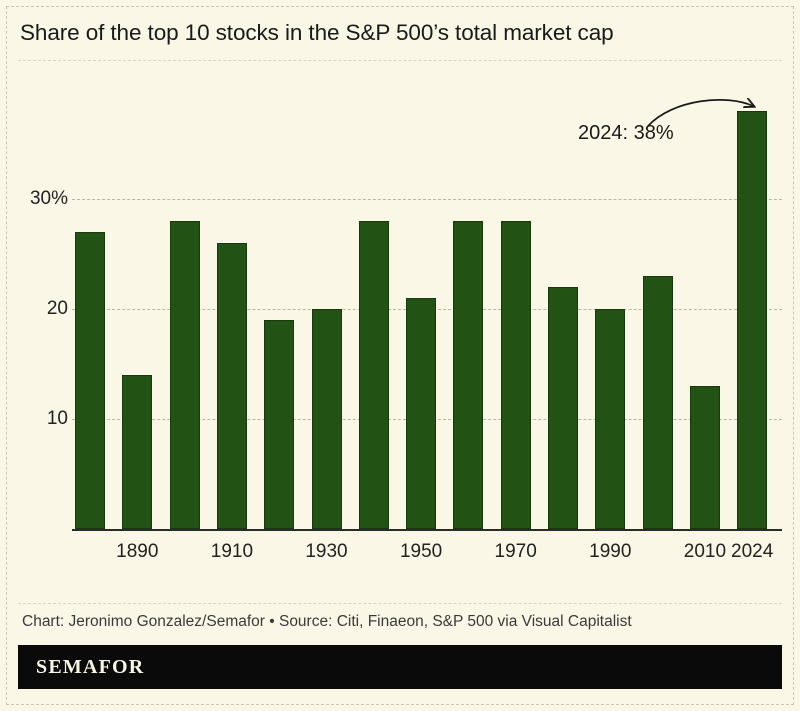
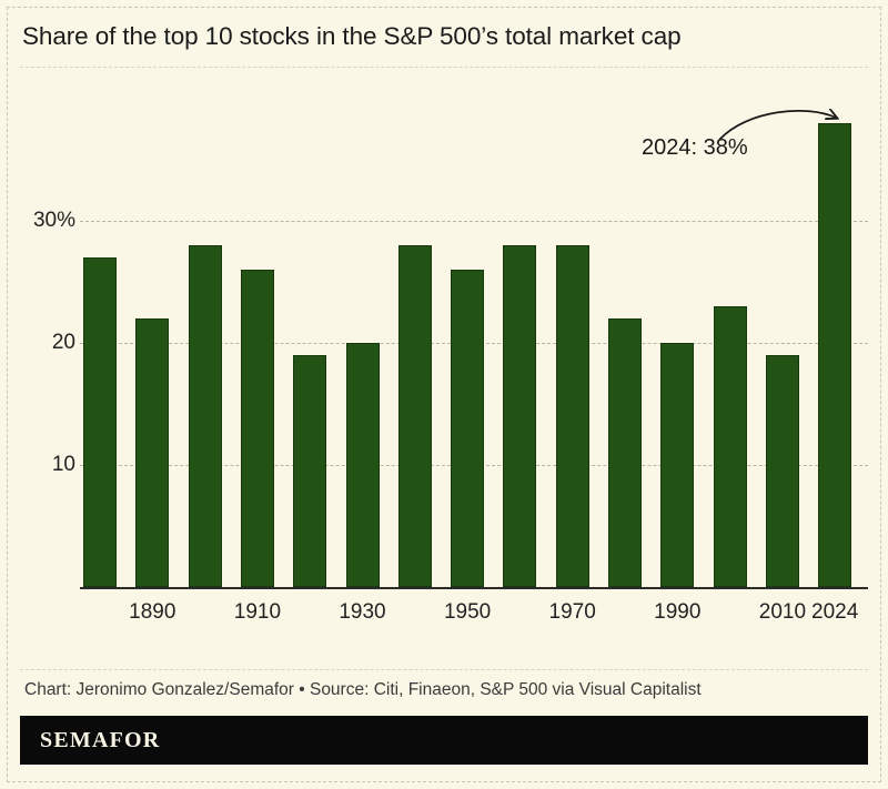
1890: 14% -> 22%
1950: 21% -> 26%
2010: 13% -> 19%
